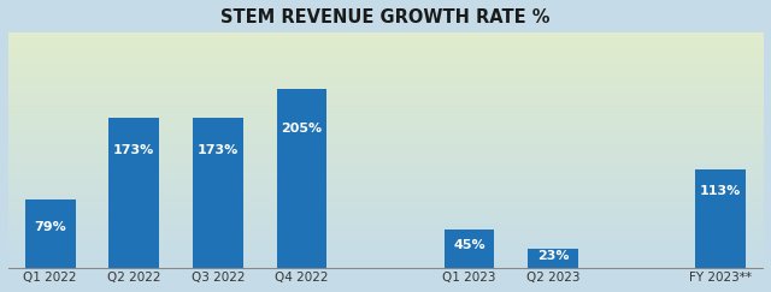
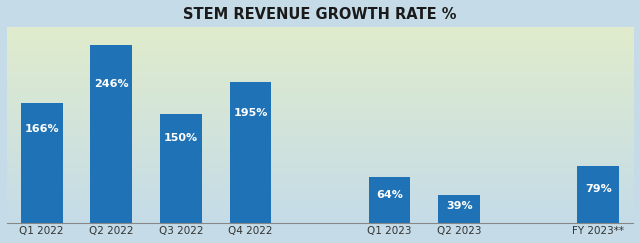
Q1 2022: 79% -> 166%
Q2 2022: 173% -> 246%
Q3 2022: 173% -> 150%
Q4 2022: 205% -> 195%
Q1 2023: 45% -> 64%
Q2 2023: 23% -> 39%
FY 2023**: 113% -> 79%
